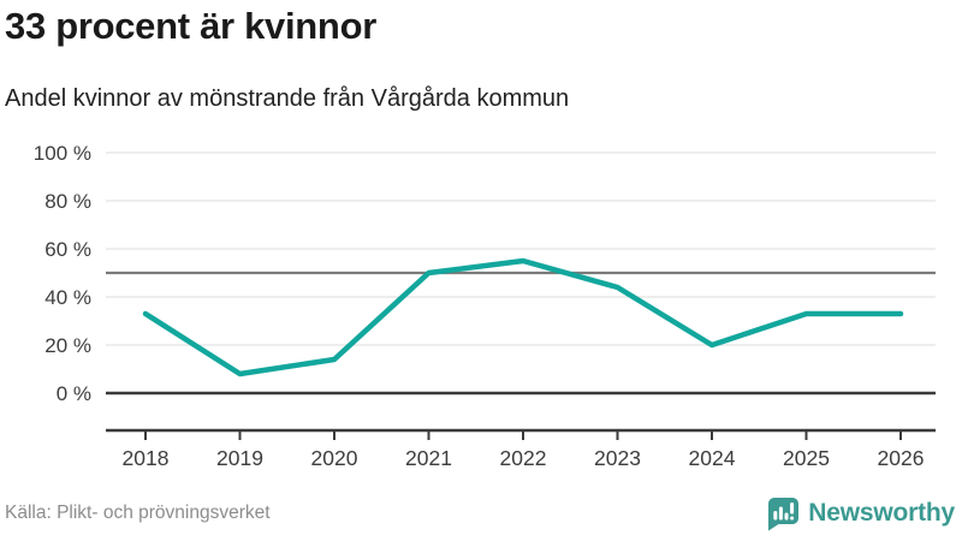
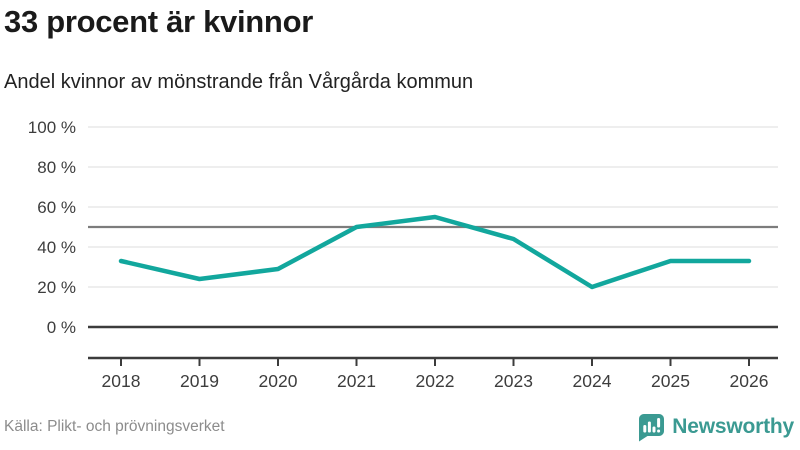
2019: 8% -> 24%
2020: 14% -> 29%
